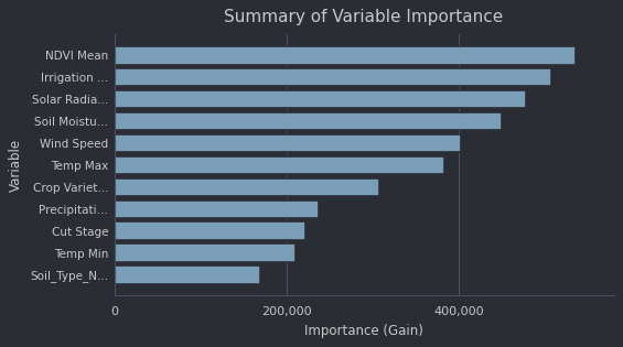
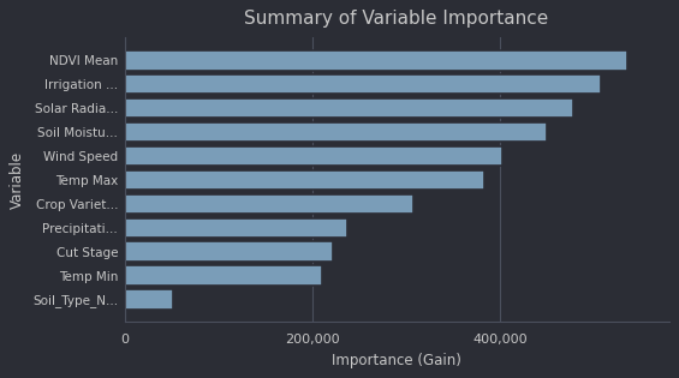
Soil_Type_N...: 170,000 -> 52,000
